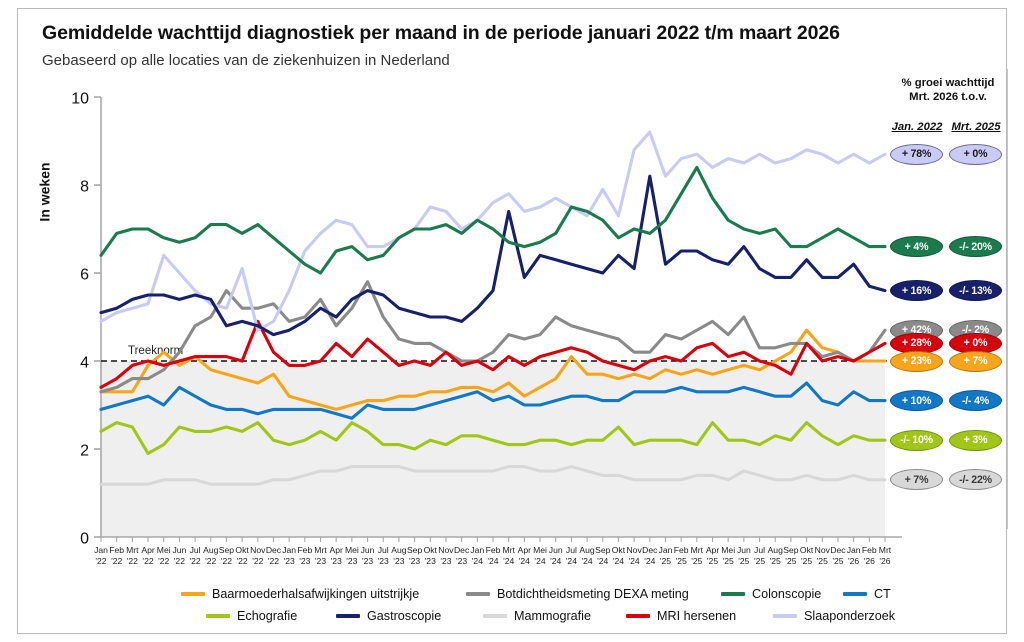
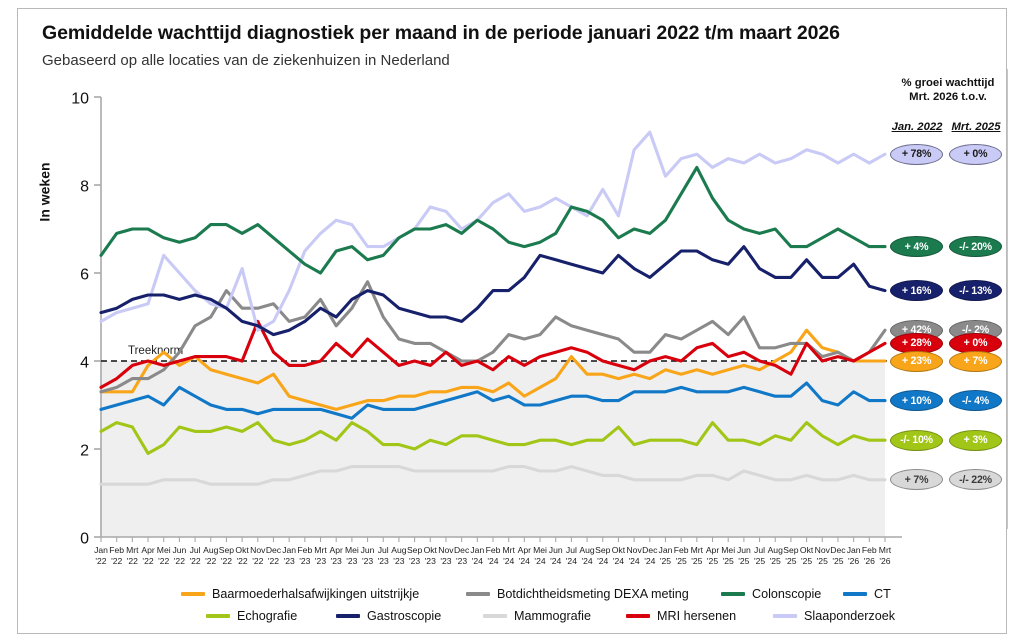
Gastroscopie/Sep '22: 4.8 -> 5.2
Gastroscopie/Mrt '24: 7.4 -> 5.6
Gastroscopie/Dec '24: 8.2 -> 5.9
